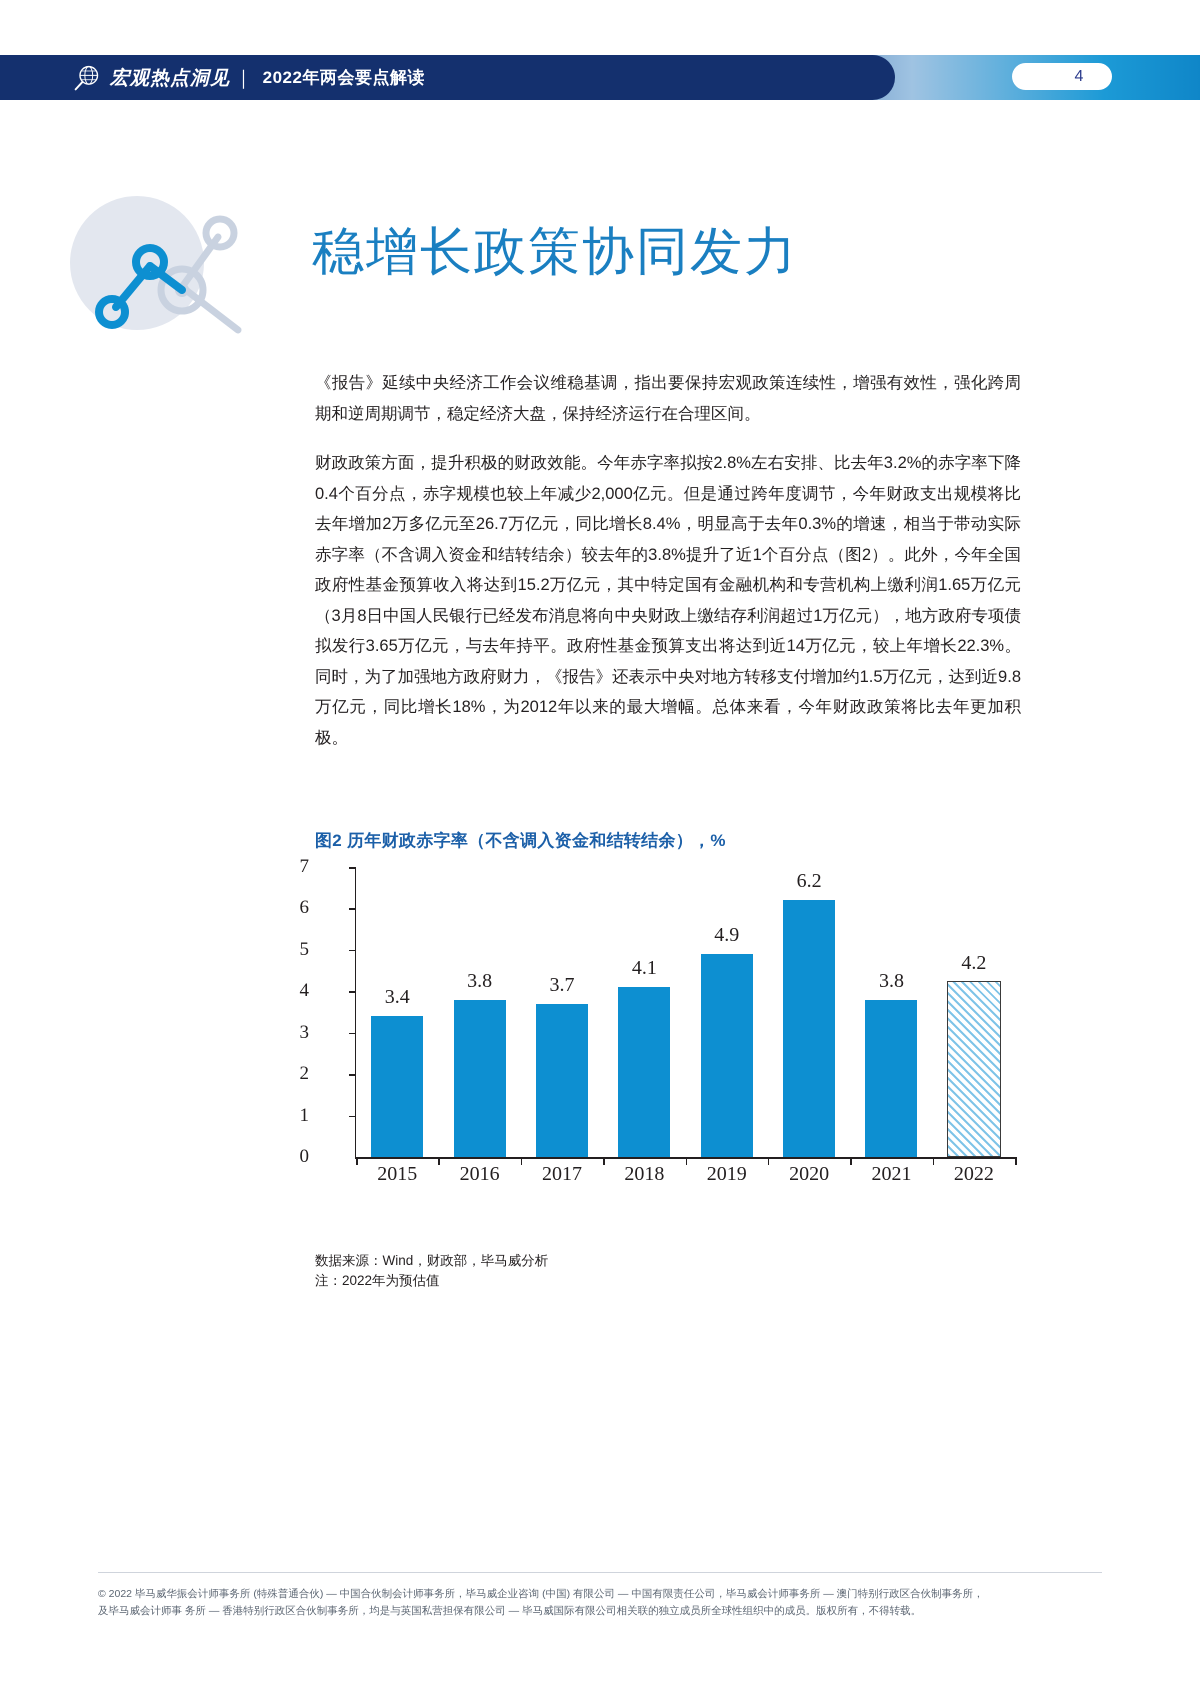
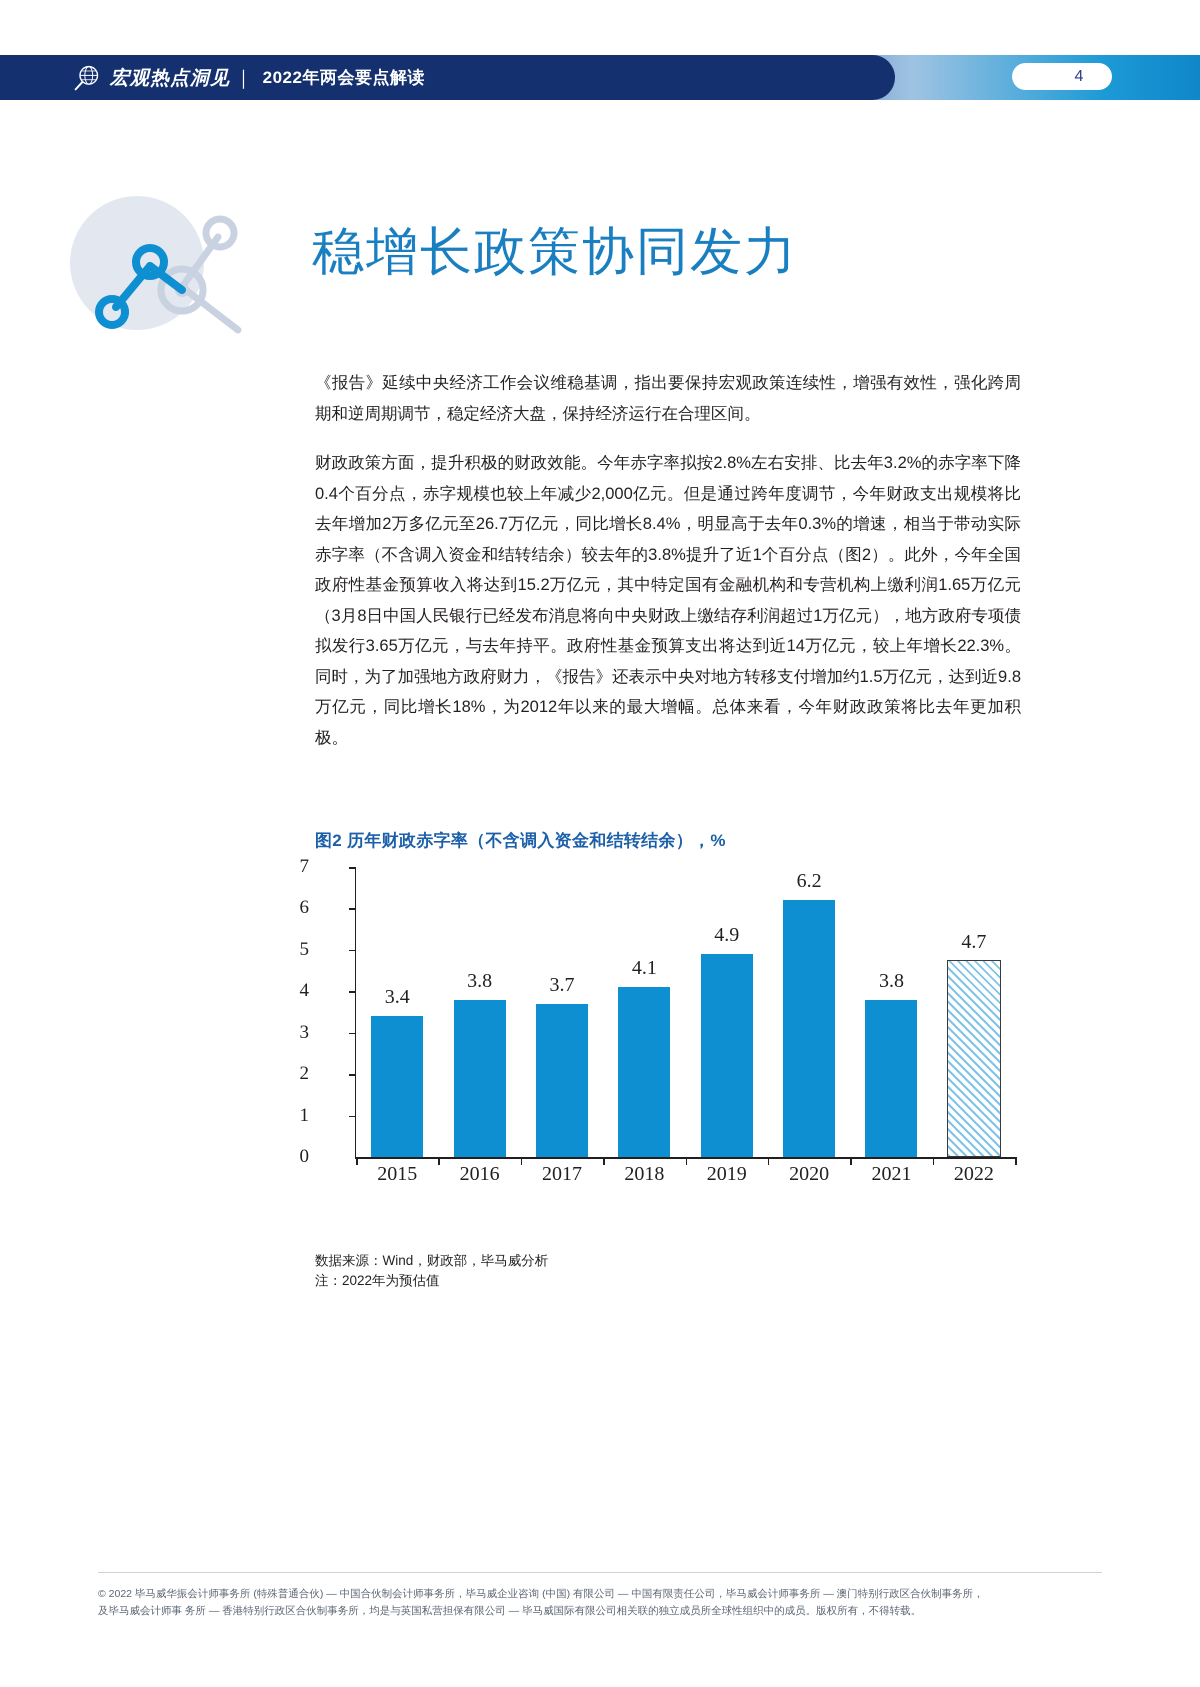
2022: 4.2 -> 4.7
